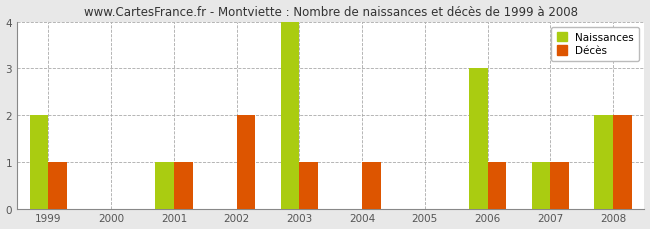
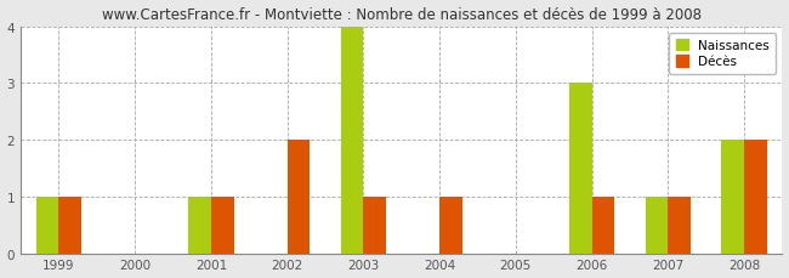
Naissances/1999: 2 -> 1
